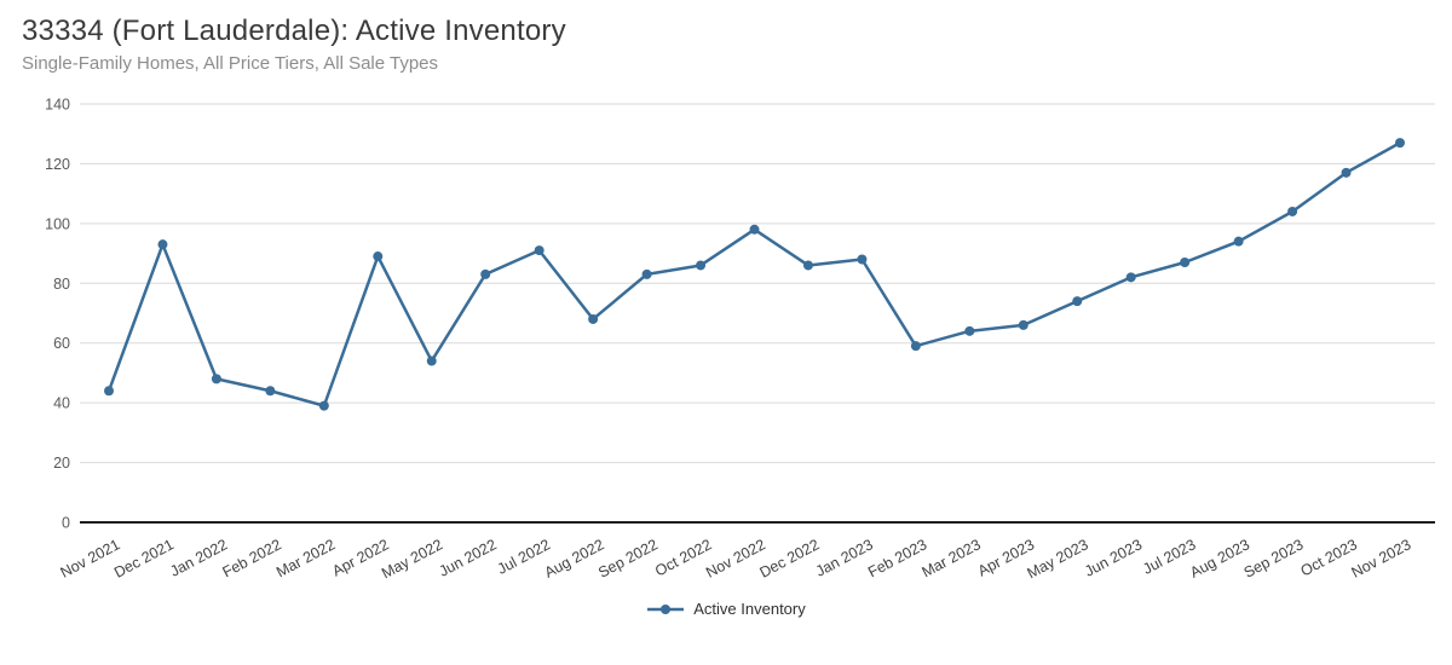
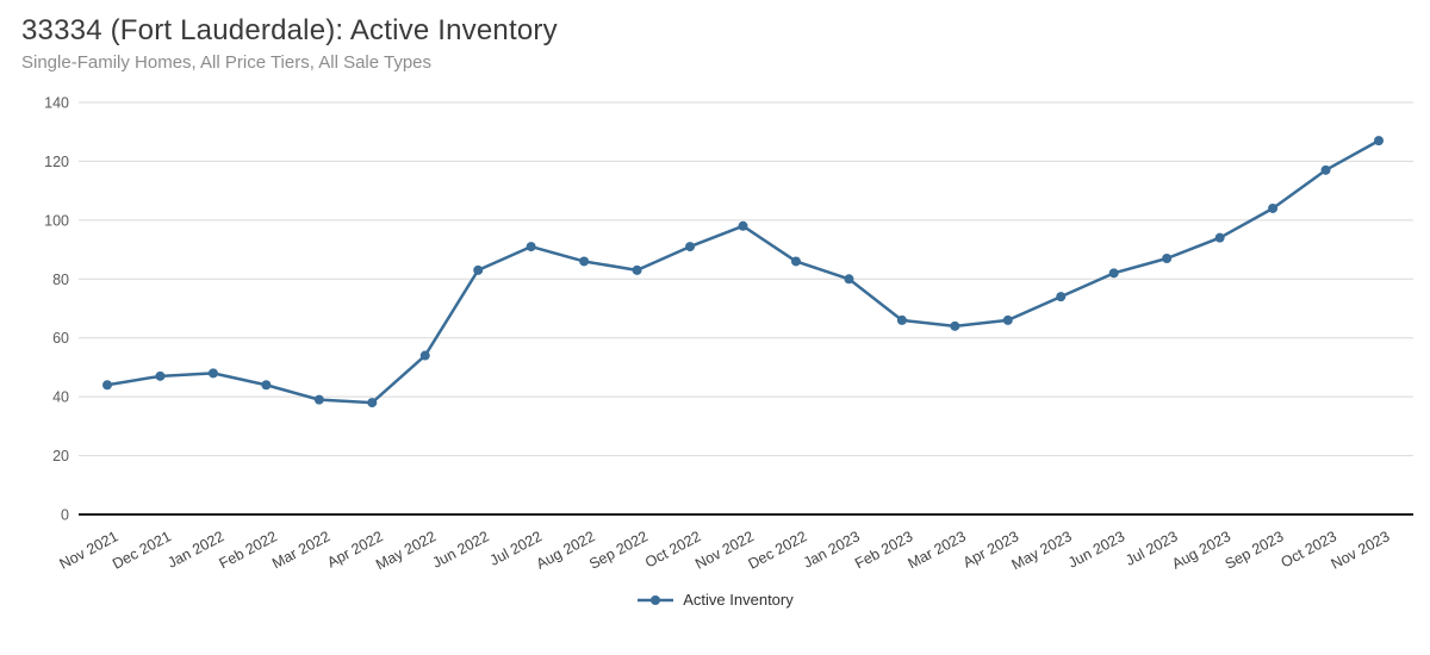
Dec 2021: 93 -> 47
Apr 2022: 89 -> 38
Aug 2022: 68 -> 86
Oct 2022: 86 -> 91
Jan 2023: 88 -> 80
Feb 2023: 59 -> 66
